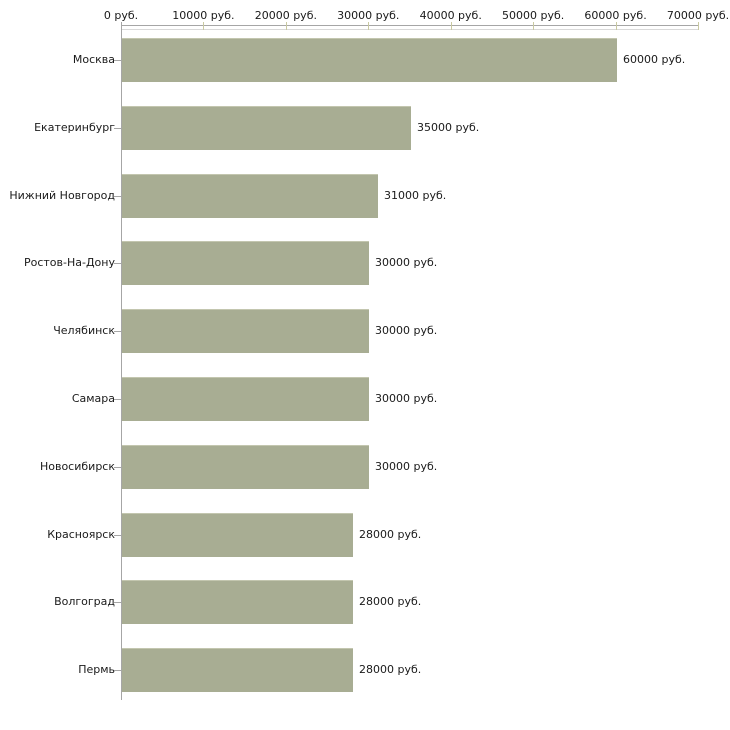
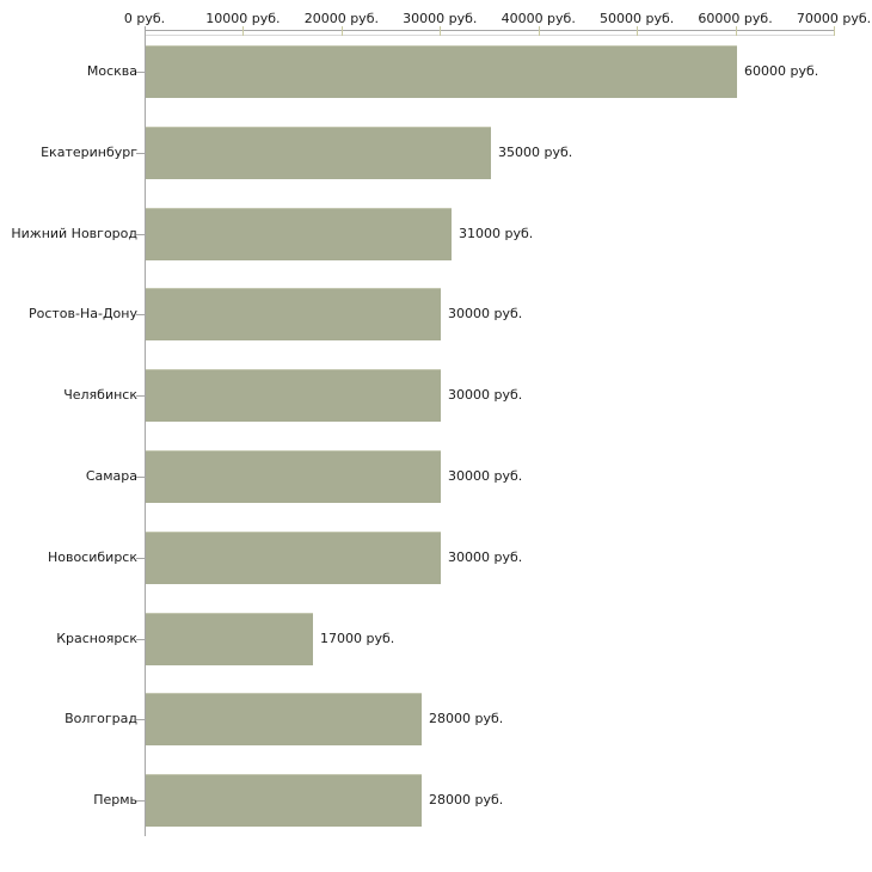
Красноярск: 28000 -> 17000
